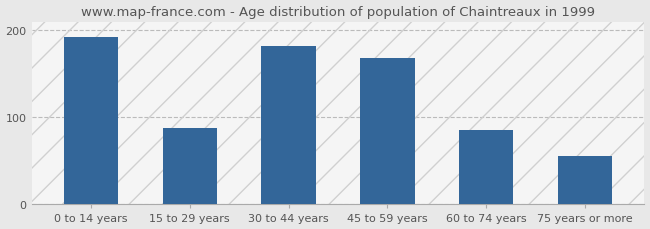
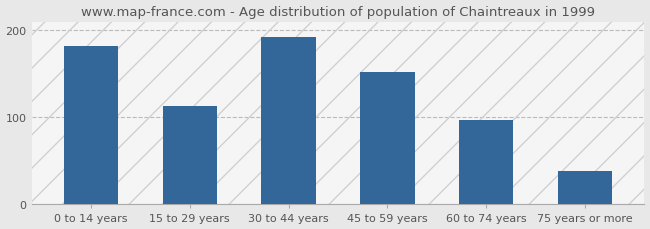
0 to 14 years: 192 -> 182
15 to 29 years: 88 -> 113
30 to 44 years: 182 -> 192
45 to 59 years: 168 -> 152
60 to 74 years: 86 -> 97
75 years or more: 56 -> 38
